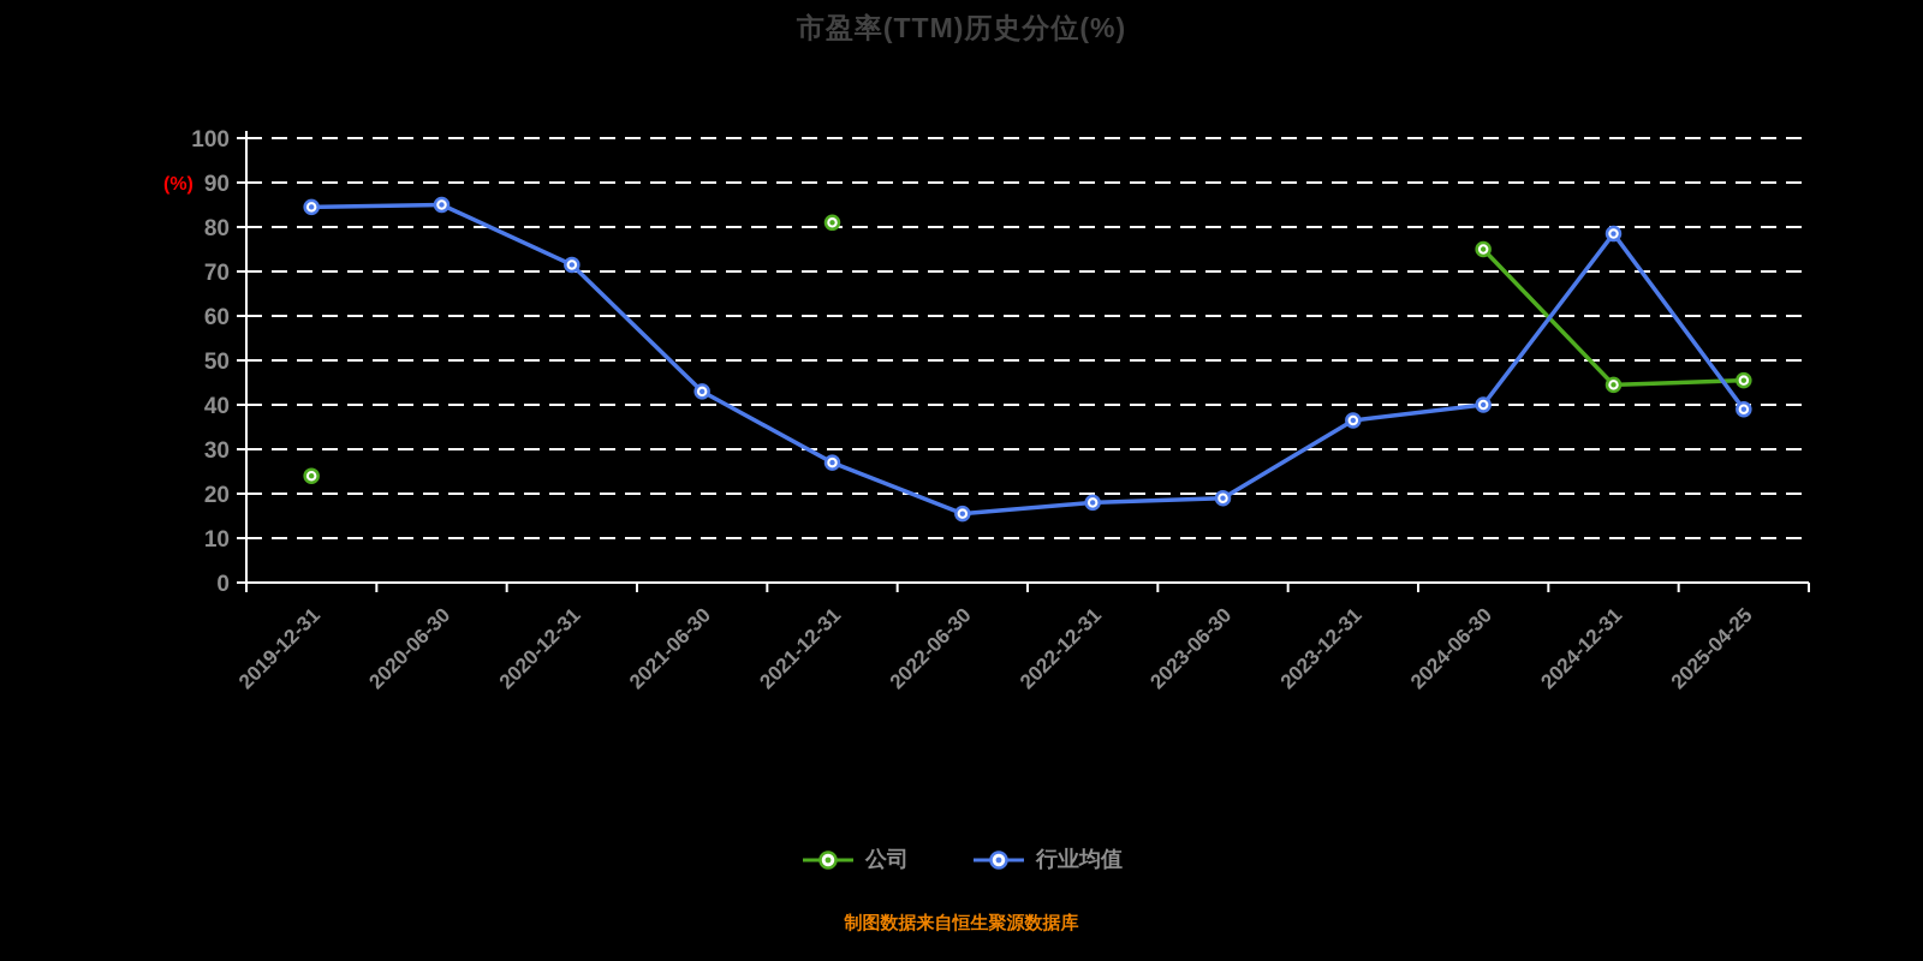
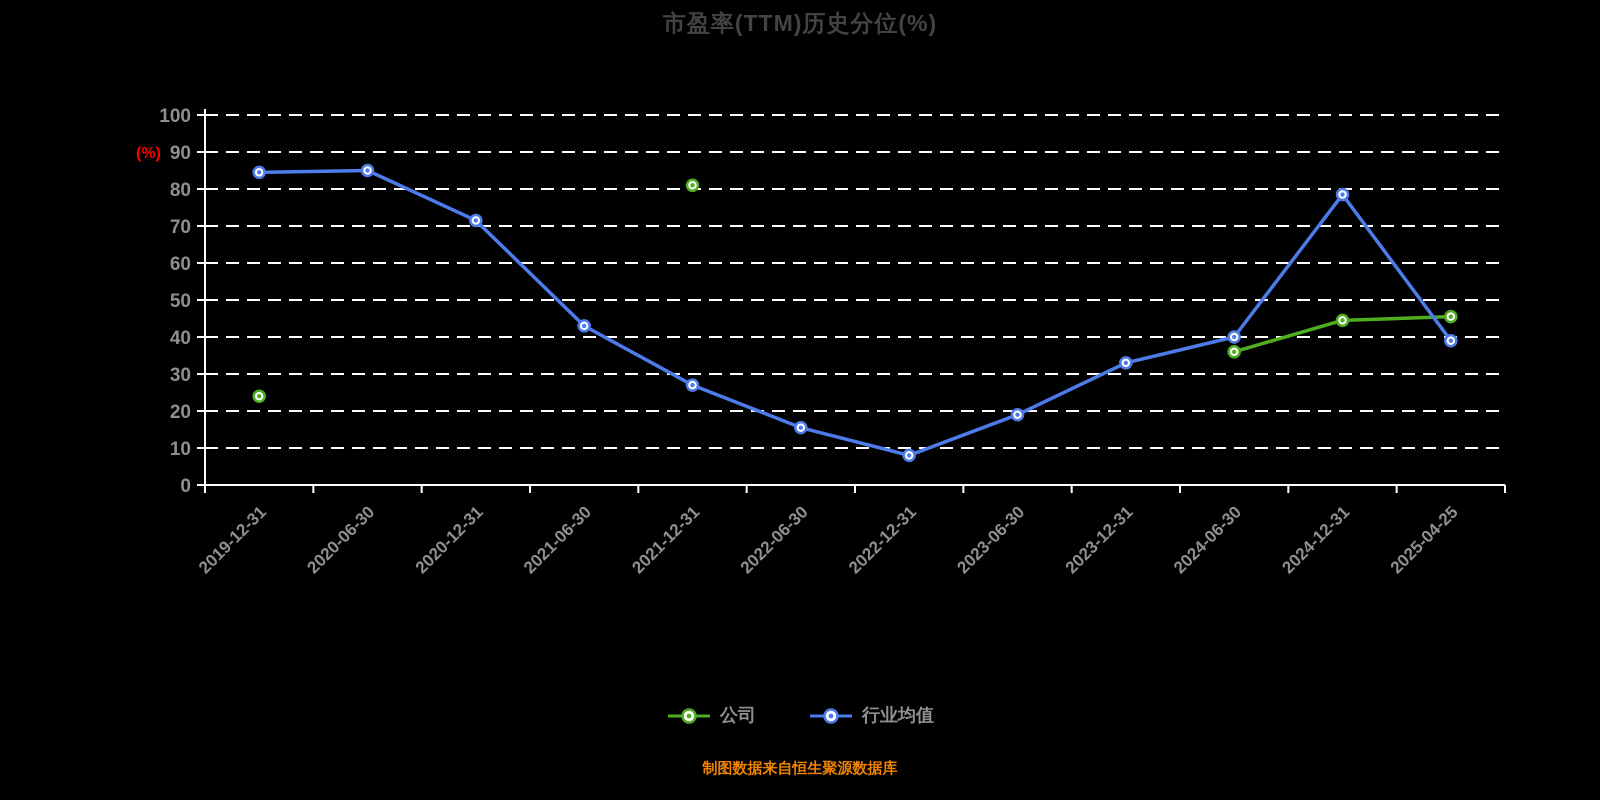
行业均值/2022-12-31: 18 -> 8
行业均值/2023-12-31: 36 -> 33
公司/2024-06-30: 75 -> 36
